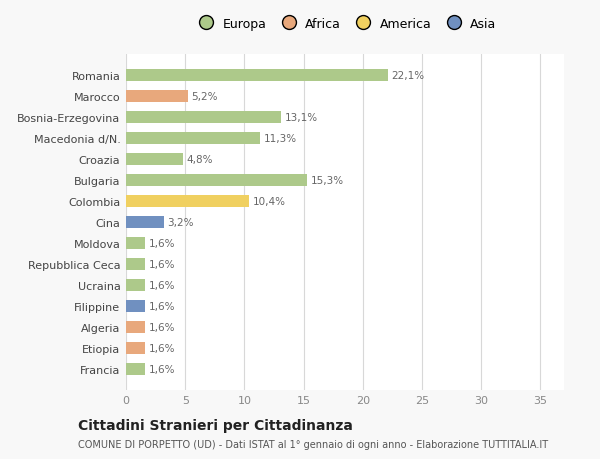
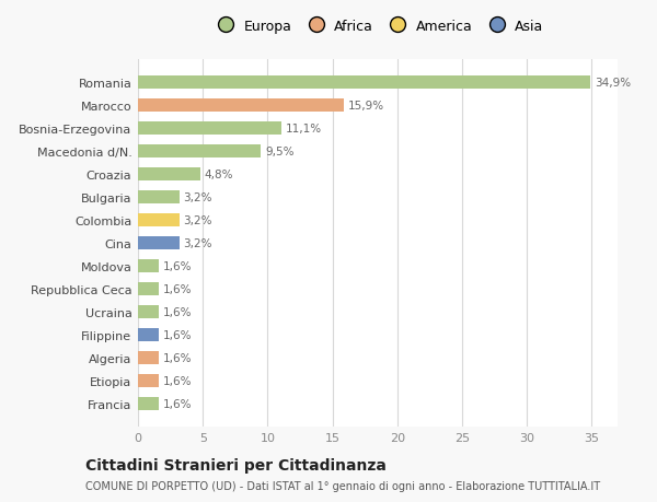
Romania: 22,1% -> 34,9%
Marocco: 5,2% -> 15,9%
Bosnia-Erzegovina: 13,1% -> 11,1%
Macedonia d/N.: 11,3% -> 9,5%
Bulgaria: 15,3% -> 3,2%
Colombia: 10,4% -> 3,2%
